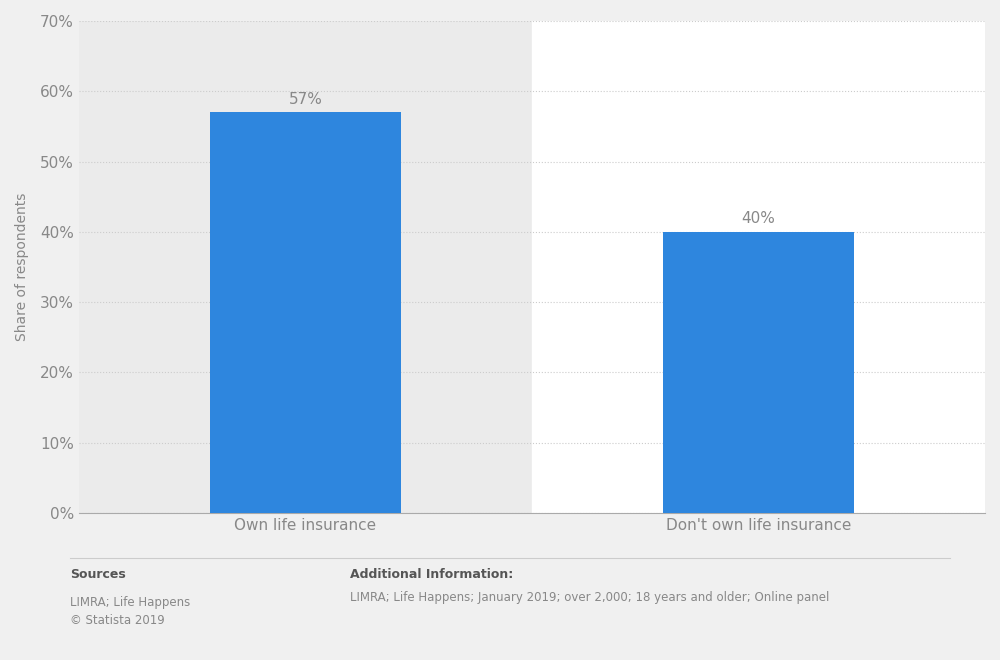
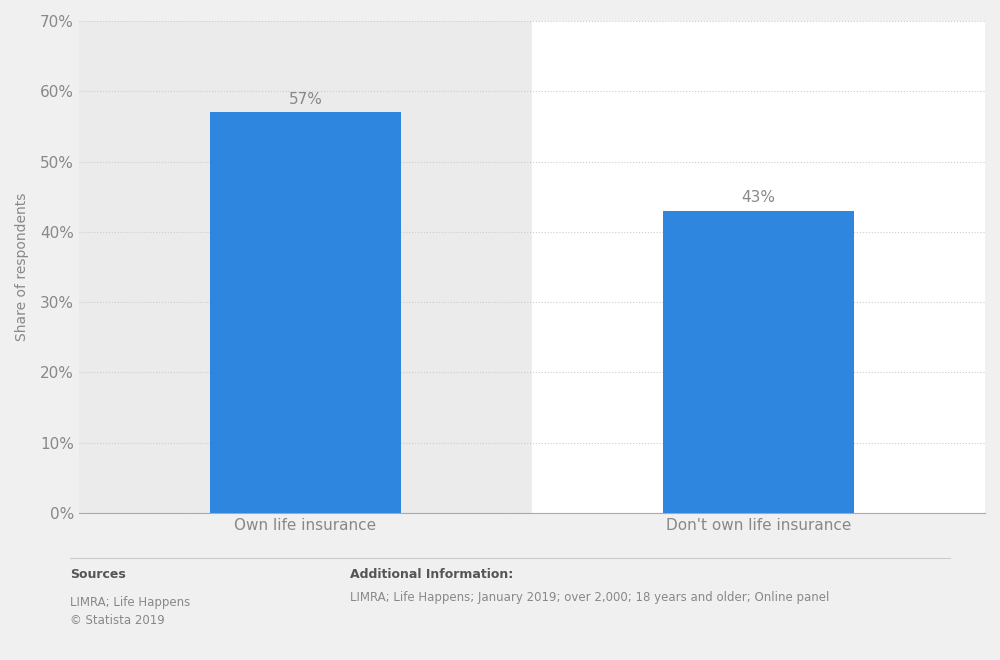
Don't own life insurance: 40% -> 43%
